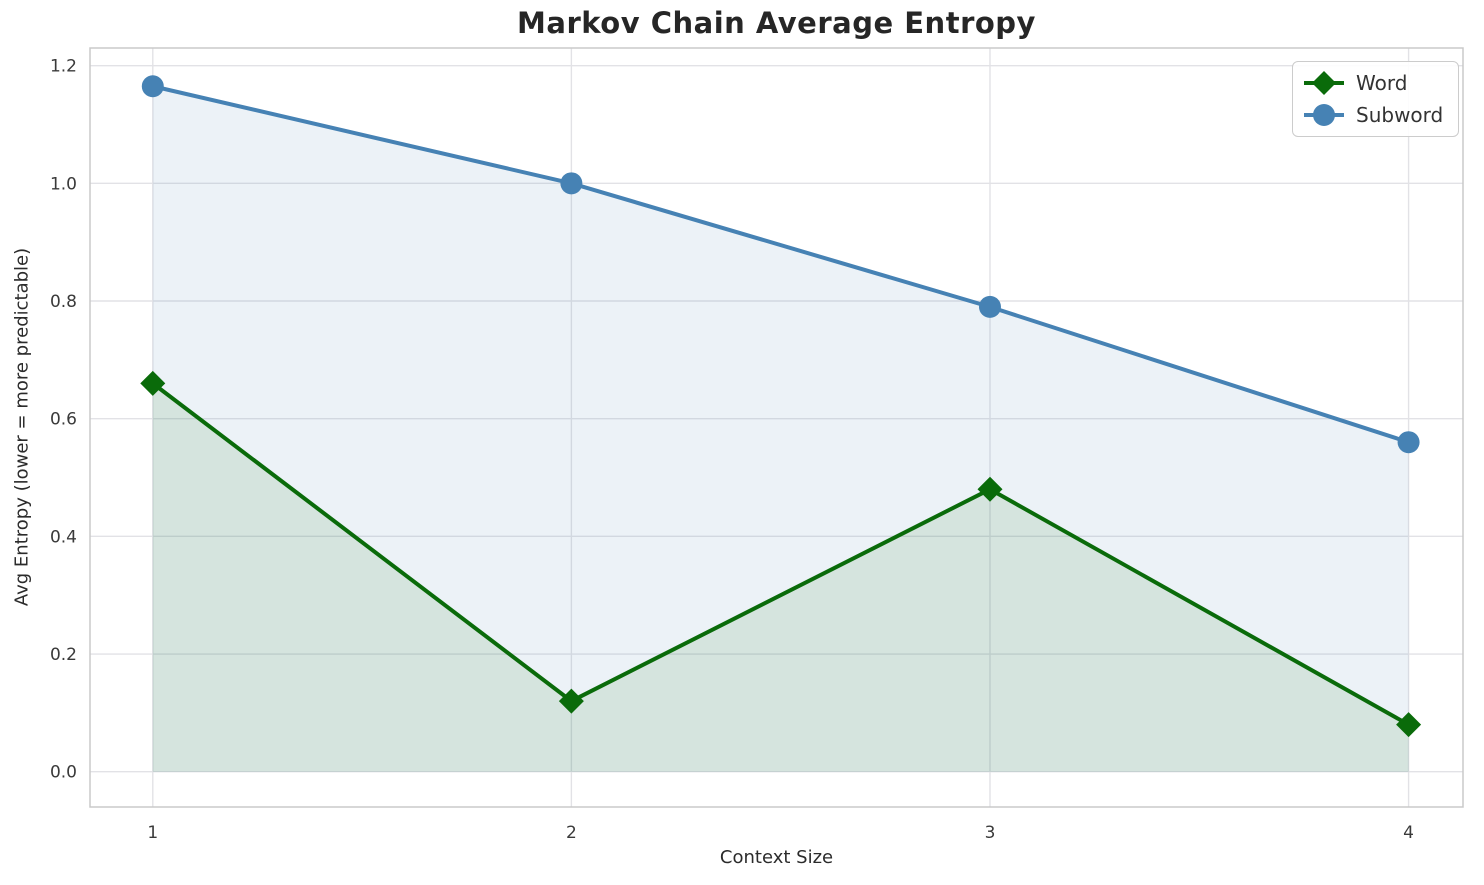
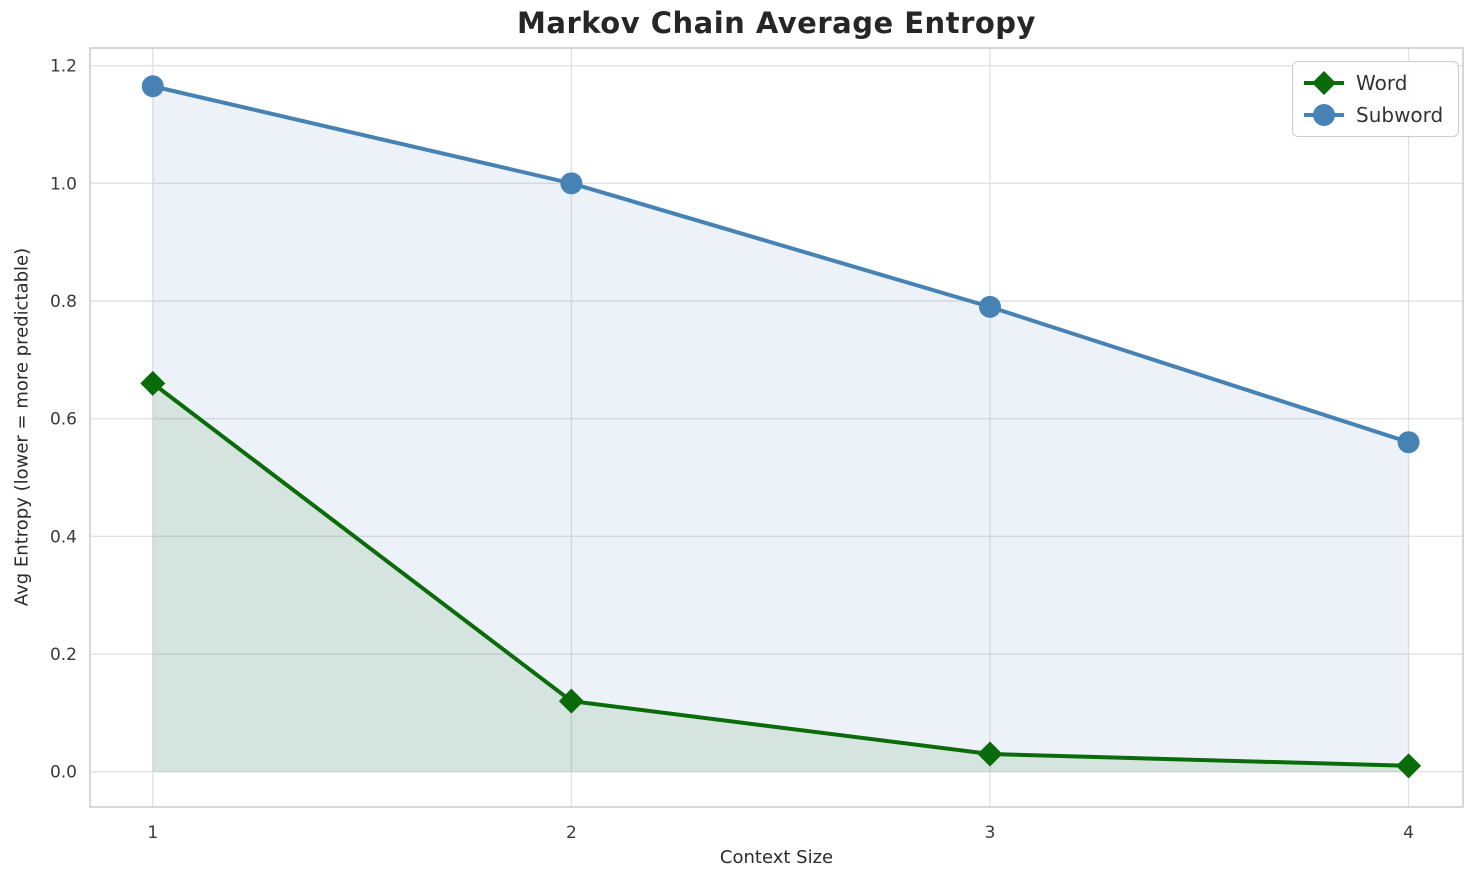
Word/3: 0.48 -> 0.03
Word/4: 0.08 -> 0.01
